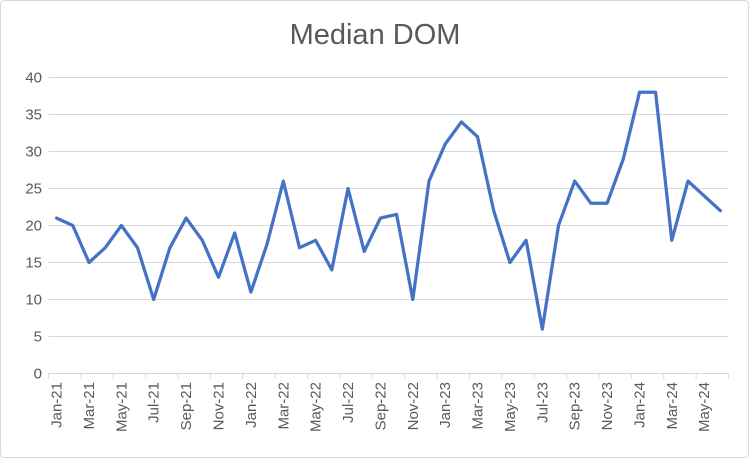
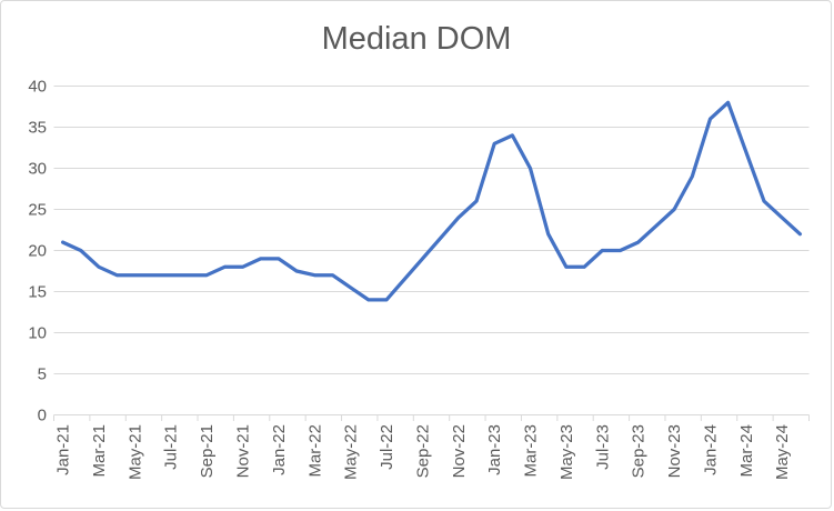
Mar-21: 15 -> 18
May-21: 20 -> 17
Jul-21: 10 -> 17
Sep-21: 21 -> 17
Nov-21: 13 -> 18
Jan-22: 11 -> 19
Mar-22: 26 -> 17
May-22: 18 -> 16
Jul-22: 25 -> 14
Sep-22: 21 -> 19
Nov-22: 10 -> 24
Jan-23: 31 -> 33
Mar-23: 32 -> 30
May-23: 15 -> 18
Jul-23: 6 -> 20
Sep-23: 26 -> 21
Nov-23: 23 -> 25
Jan-24: 38 -> 36
Mar-24: 18 -> 32
